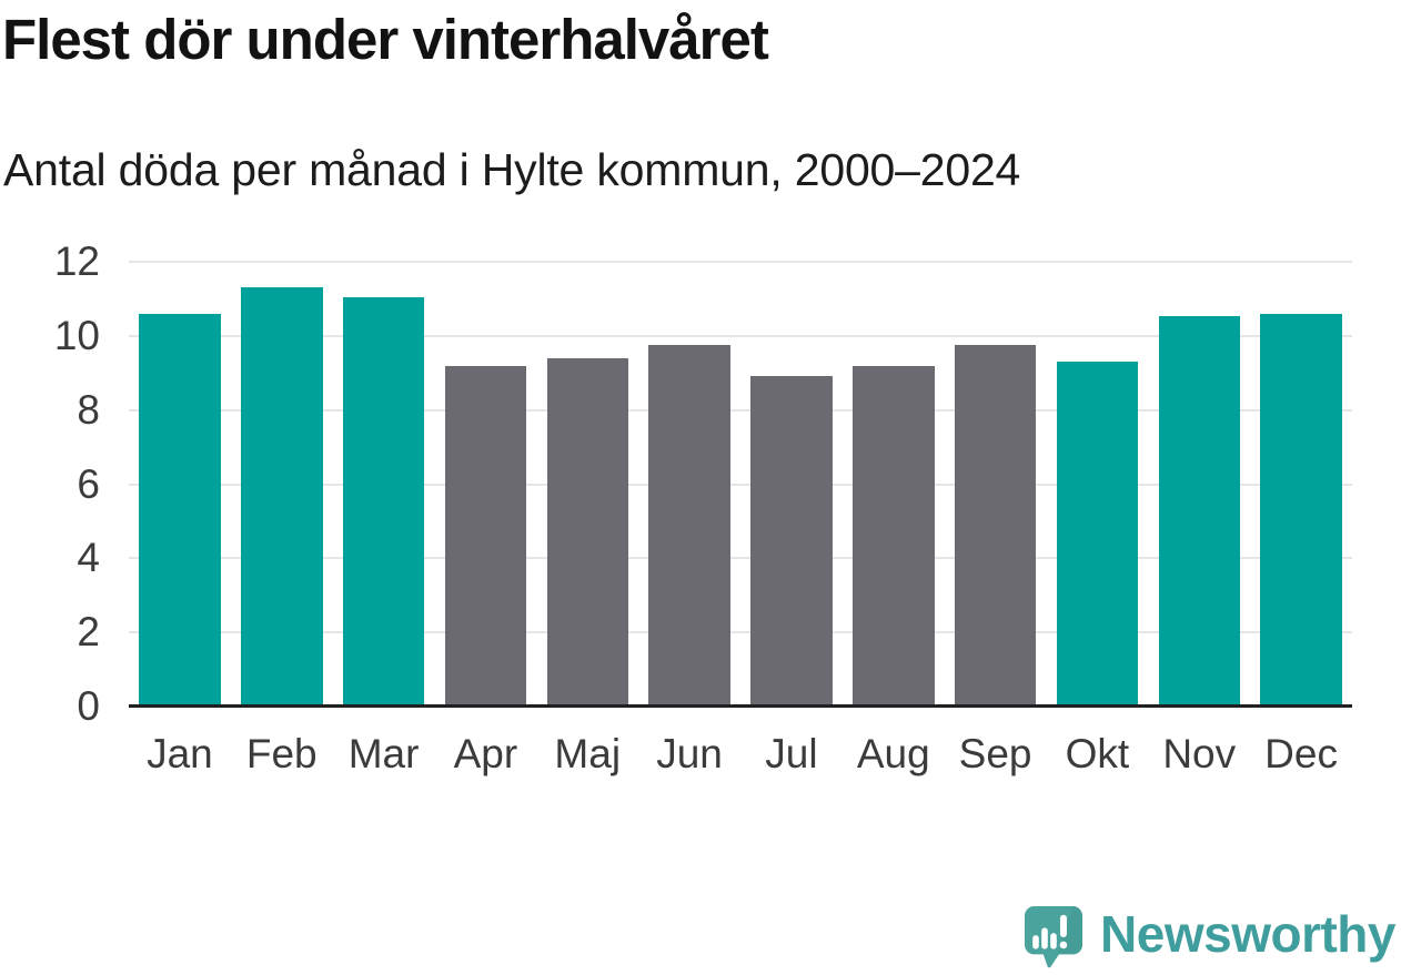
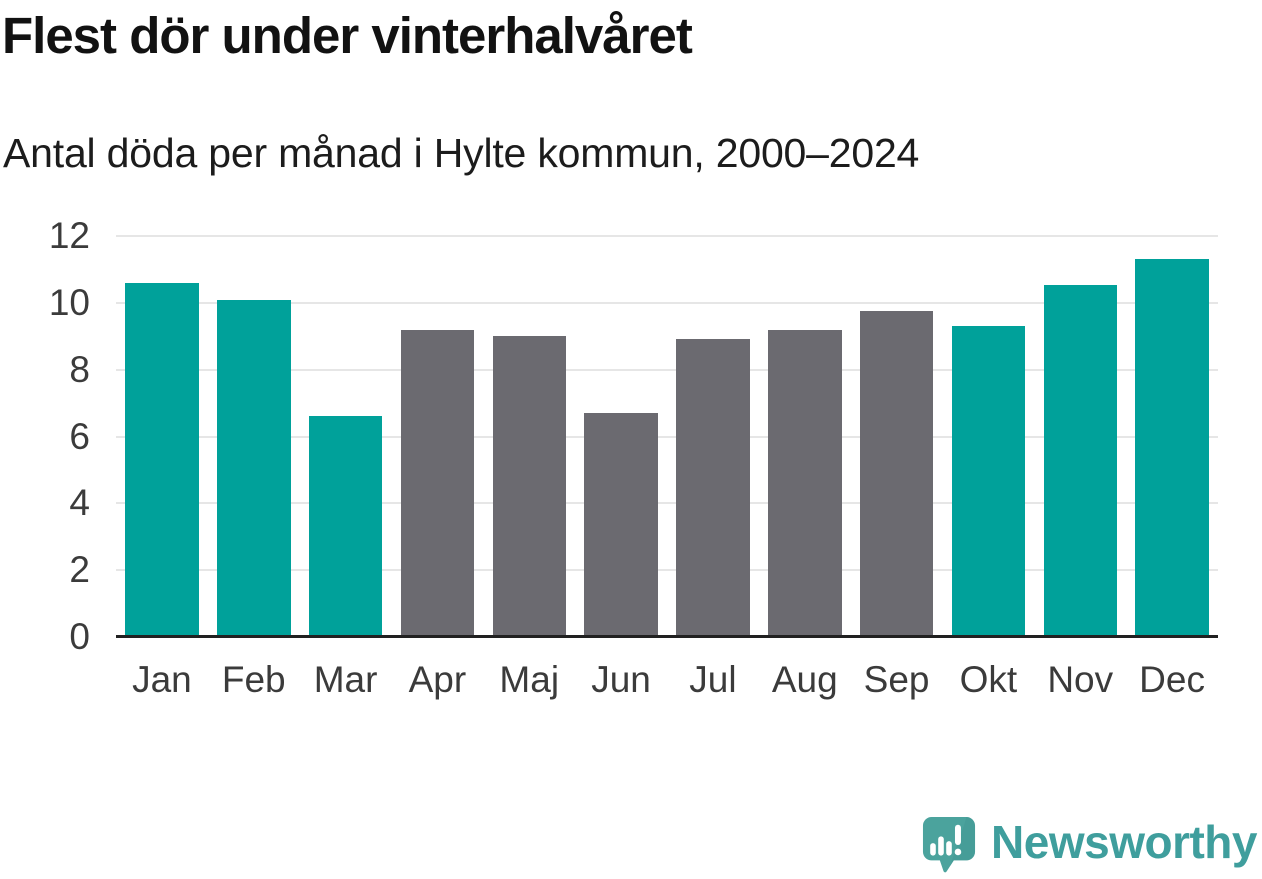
Feb: 11.3 -> 10.1
Mar: 11.0 -> 6.6
Maj: 9.4 -> 9.0
Jun: 9.8 -> 6.7
Dec: 10.6 -> 11.3
